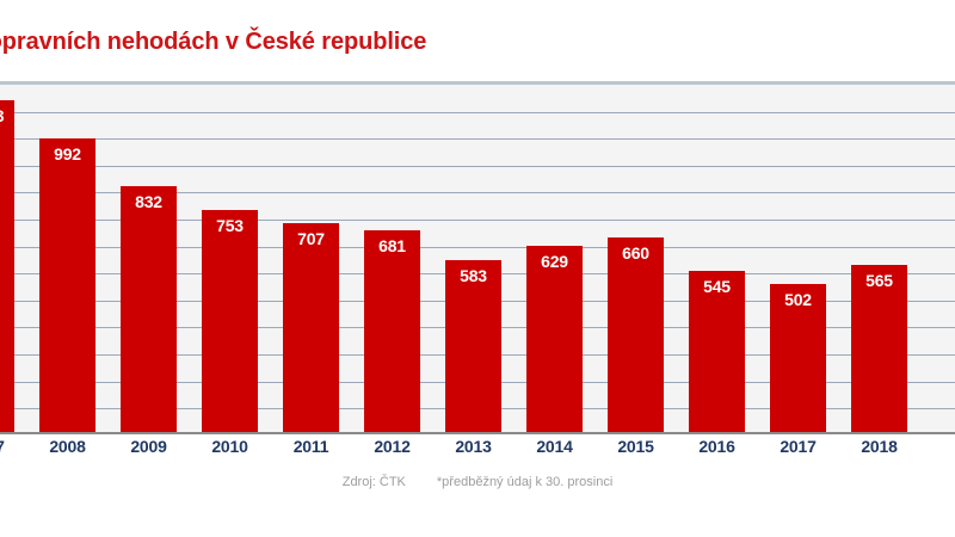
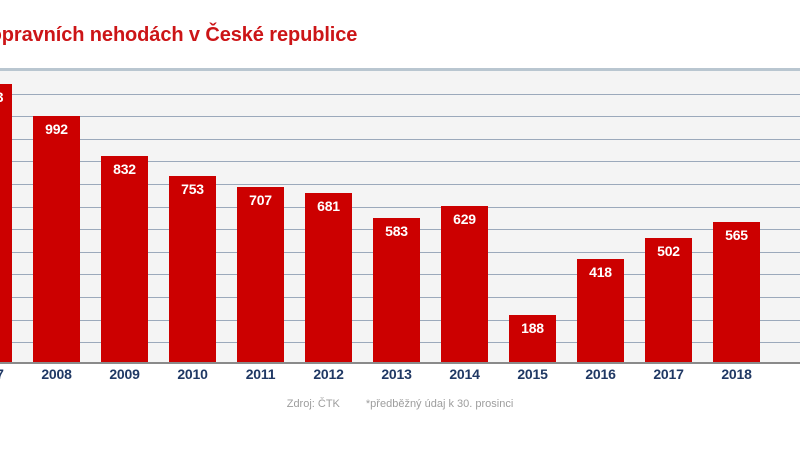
2015: 660 -> 188
2016: 545 -> 418
